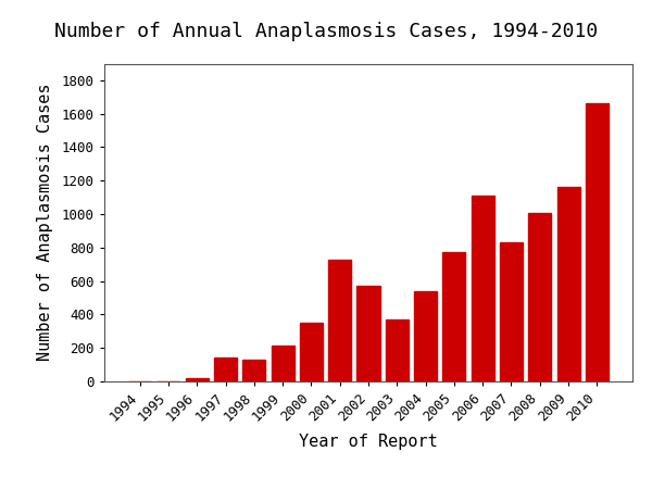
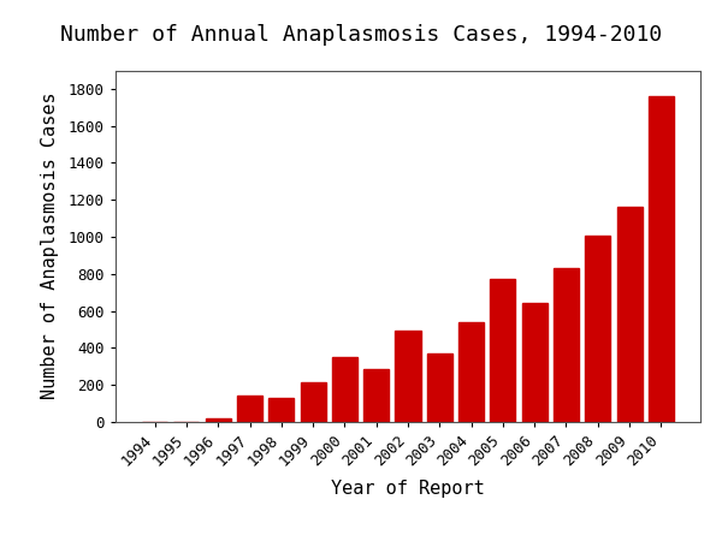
2001: 730 -> 280
2002: 570 -> 490
2006: 1110 -> 650
2010: 1660 -> 1760
